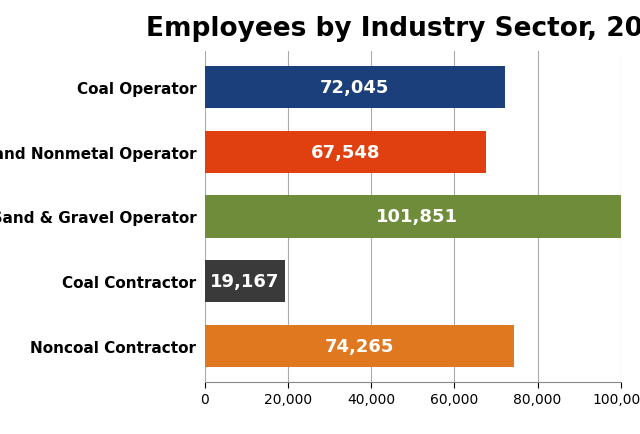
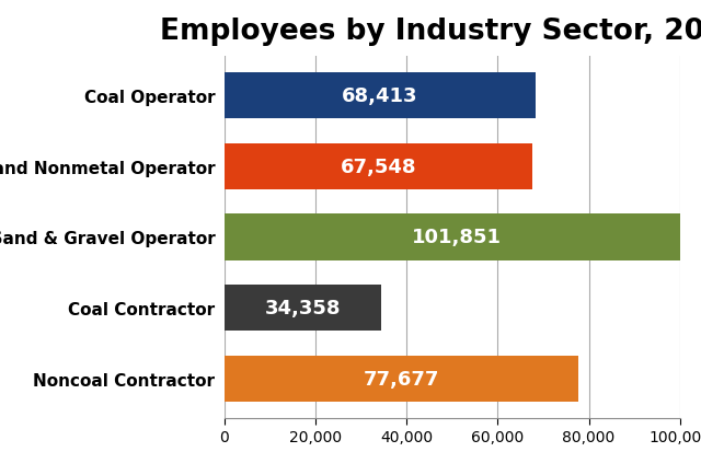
Coal Operator: 72,045 -> 68,413
Coal Contractor: 19,167 -> 34,358
Noncoal Contractor: 74,265 -> 77,677
